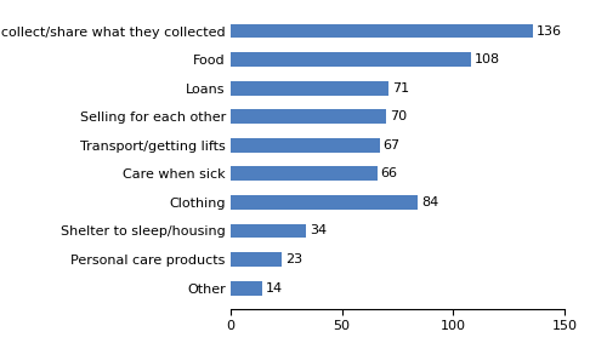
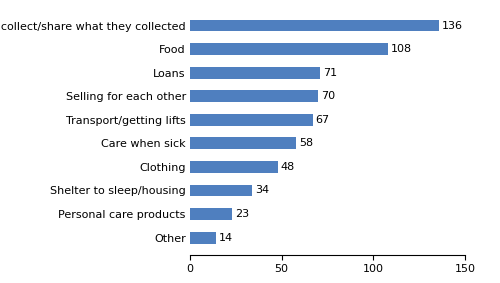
Care when sick: 66 -> 58
Clothing: 84 -> 48
